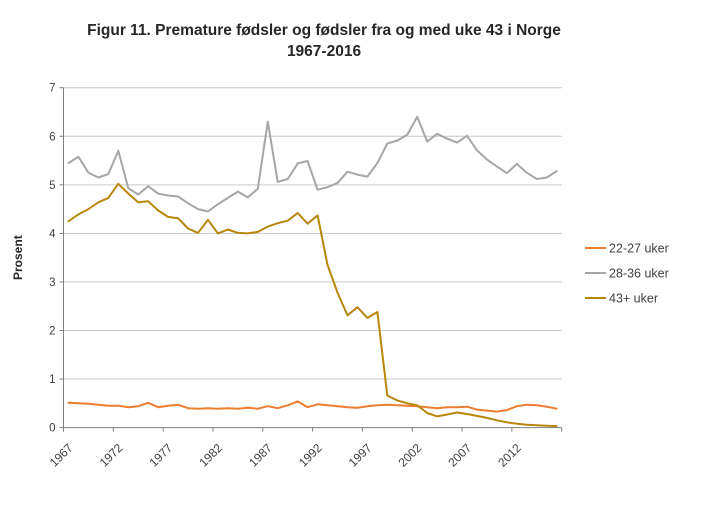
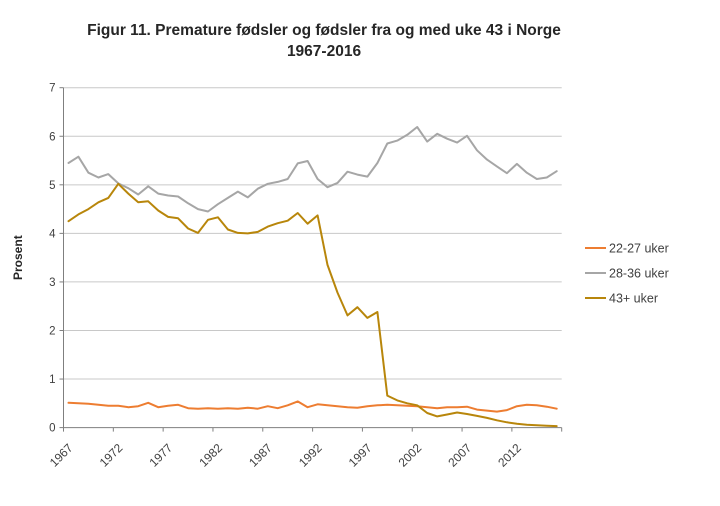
28-36 uker/1972: 5.7 -> 5.0
43+ uker/1982: 4.0 -> 4.3
28-36 uker/1987: 6.3 -> 5.0
28-36 uker/1992: 4.9 -> 5.1
28-36 uker/2002: 6.4 -> 6.2
